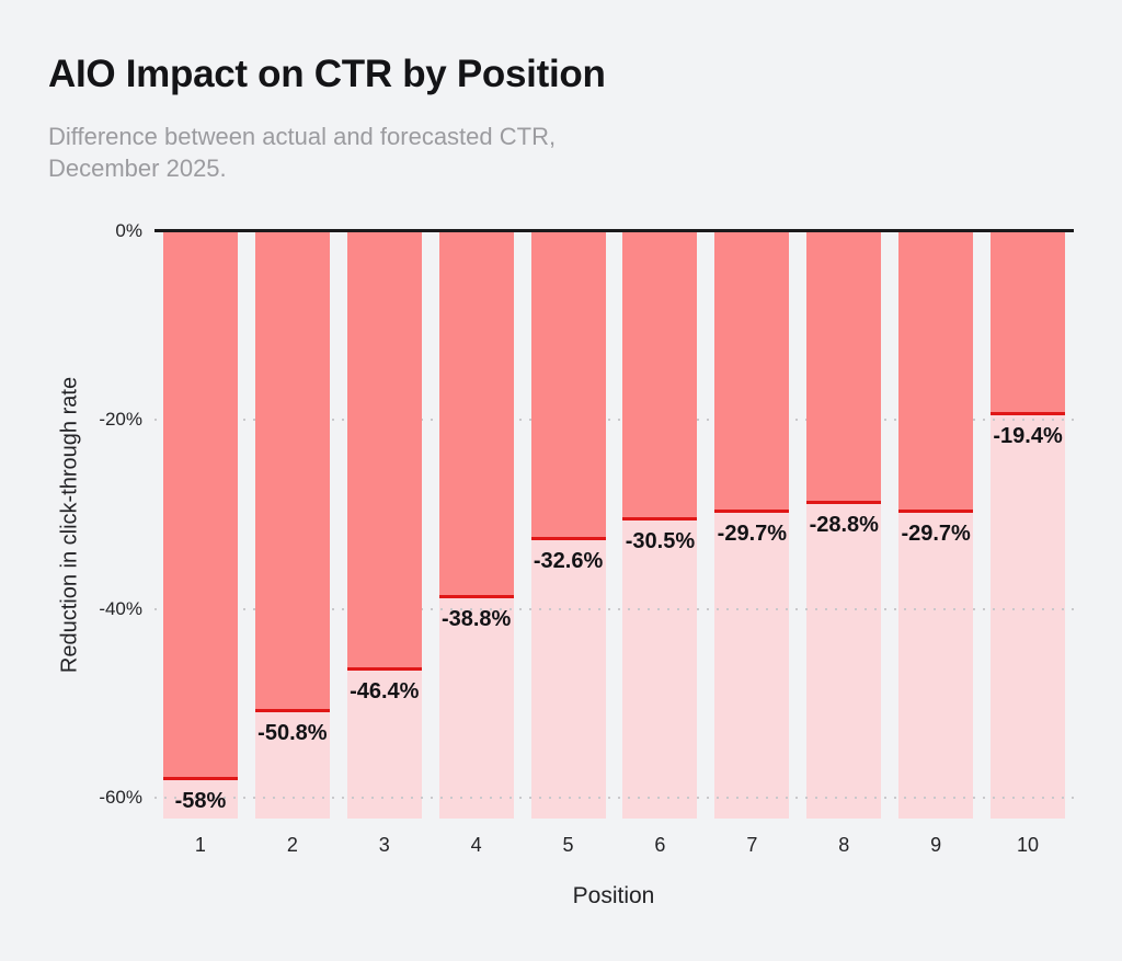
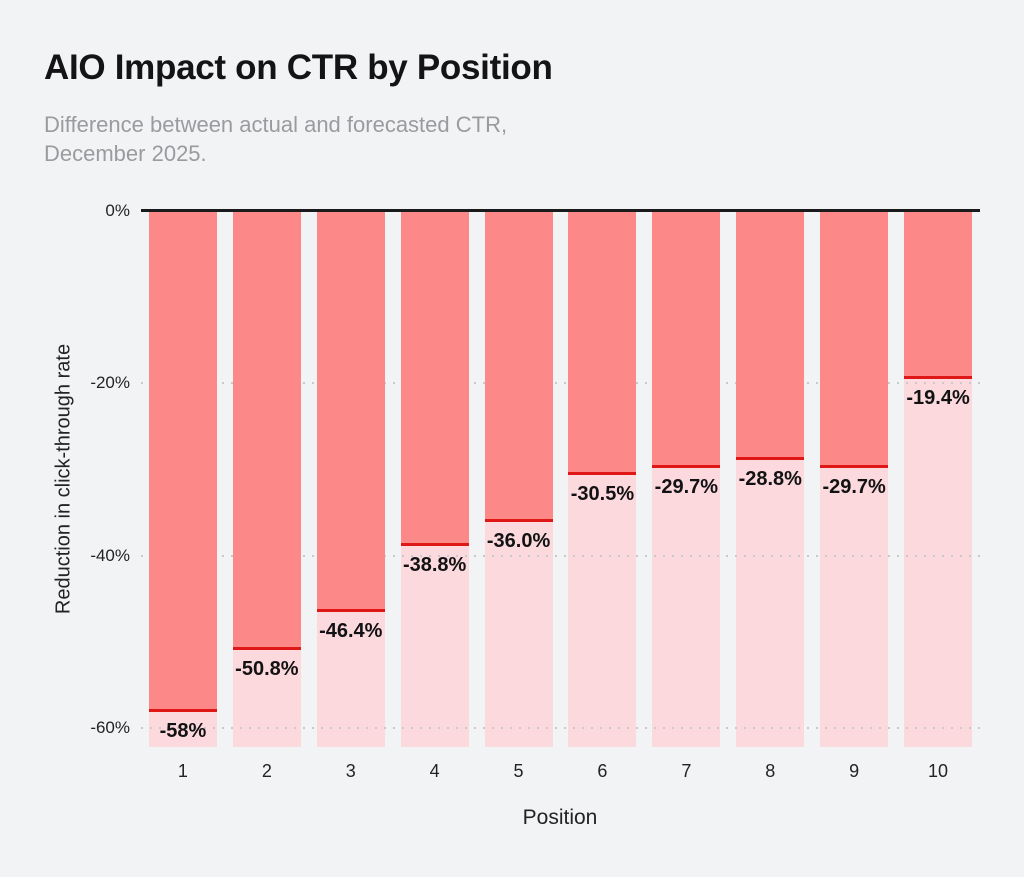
5: -32.6% -> -36.0%
